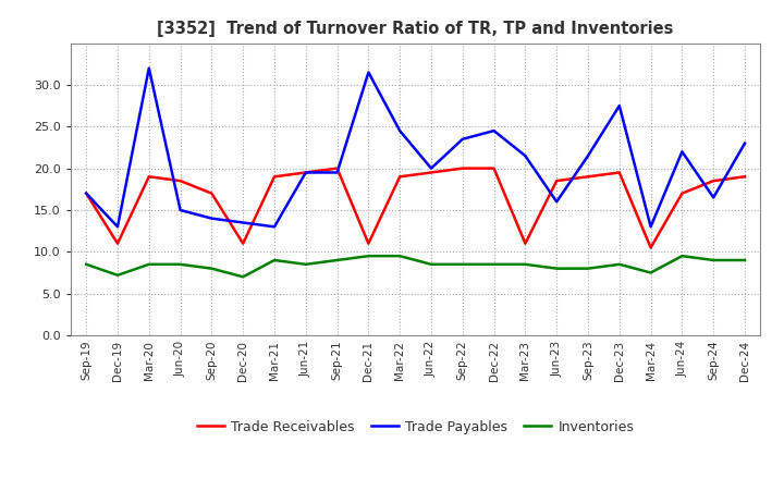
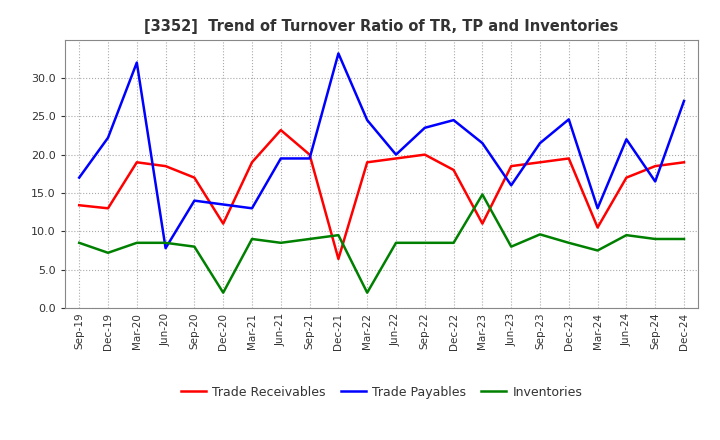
Trade Receivables/Sep-19: 17.0 -> 13.4
Trade Receivables/Dec-19: 11.0 -> 13.0
Trade Payables/Dec-19: 13.0 -> 22.2
Trade Payables/Jun-20: 15.0 -> 7.8
Inventories/Dec-20: 7.0 -> 2.0
Trade Receivables/Jun-21: 19.5 -> 23.2
Trade Receivables/Dec-21: 11.0 -> 6.4
Trade Payables/Dec-21: 31.5 -> 33.2
Inventories/Mar-22: 9.5 -> 2.0
Trade Receivables/Dec-22: 20.0 -> 18.0
Inventories/Mar-23: 8.5 -> 14.8
Inventories/Sep-23: 8.0 -> 9.6
Trade Payables/Dec-23: 27.5 -> 24.6
Trade Payables/Dec-24: 23.0 -> 27.0
